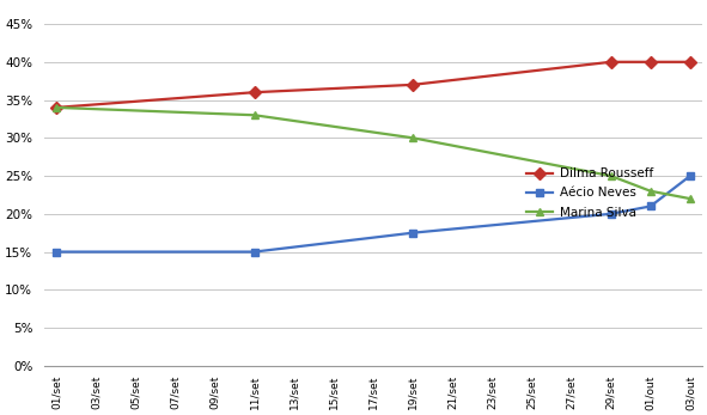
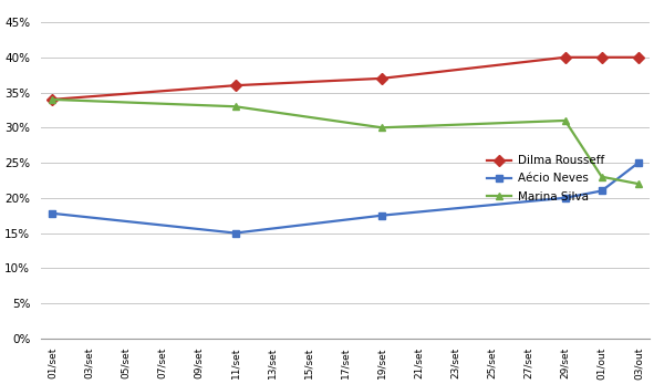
Aécio Neves/01/set: 15.0% -> 17.8%
Marina Silva/29/set: 25% -> 31%
